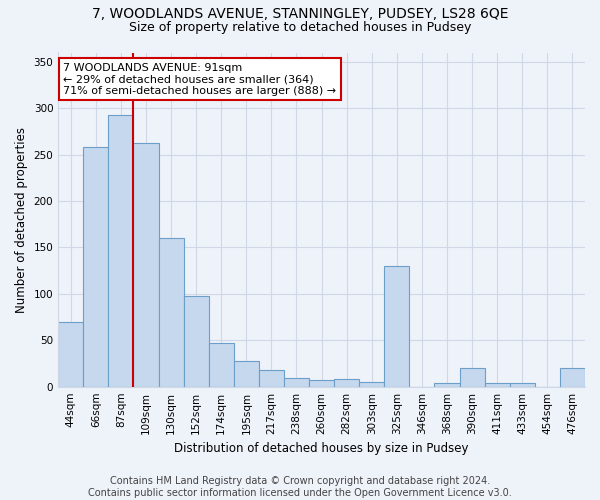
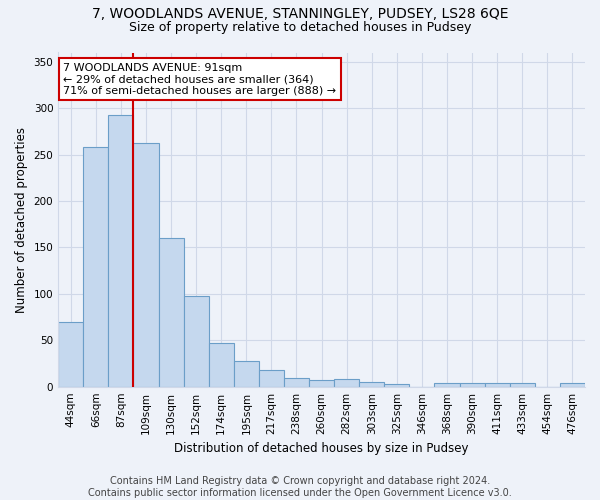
325sqm: 130 -> 3
390sqm: 20 -> 4
476sqm: 20 -> 4
